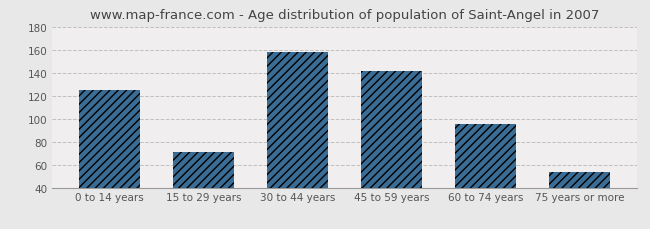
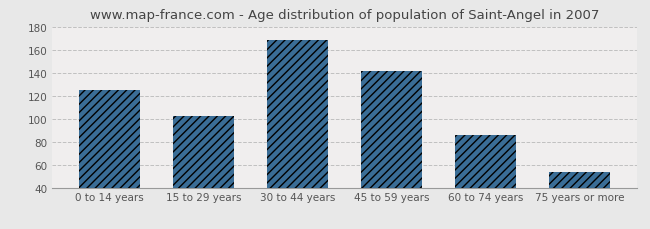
15 to 29 years: 71 -> 102
30 to 44 years: 158 -> 168
60 to 74 years: 95 -> 86
